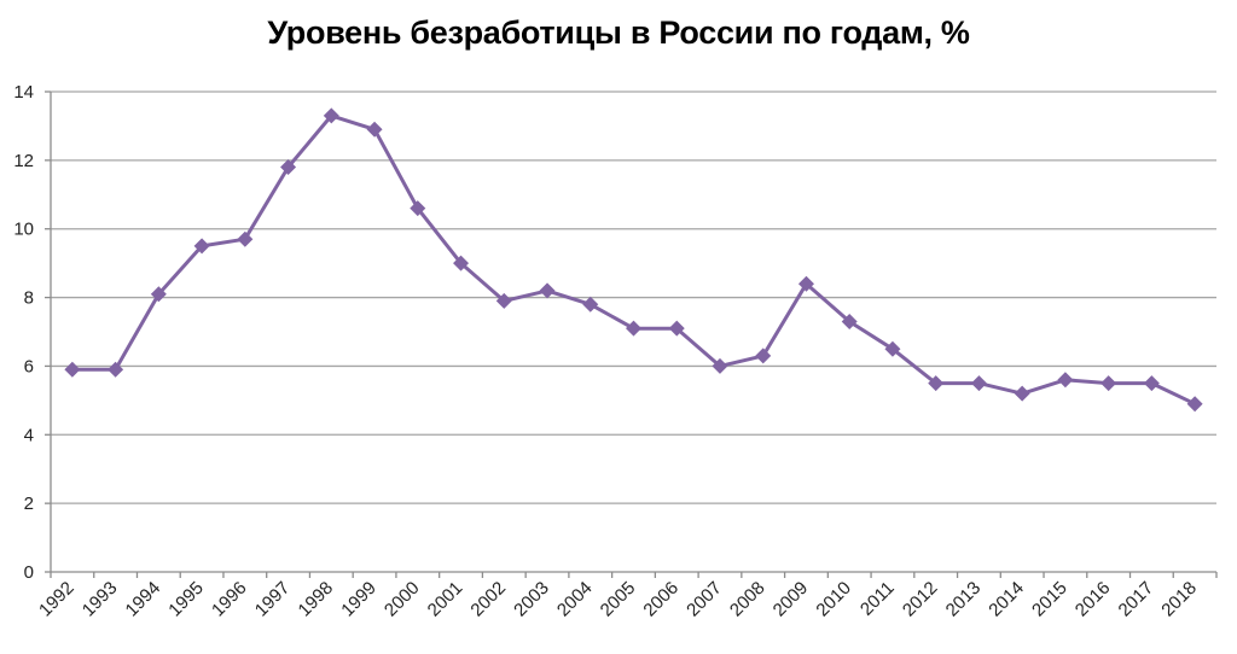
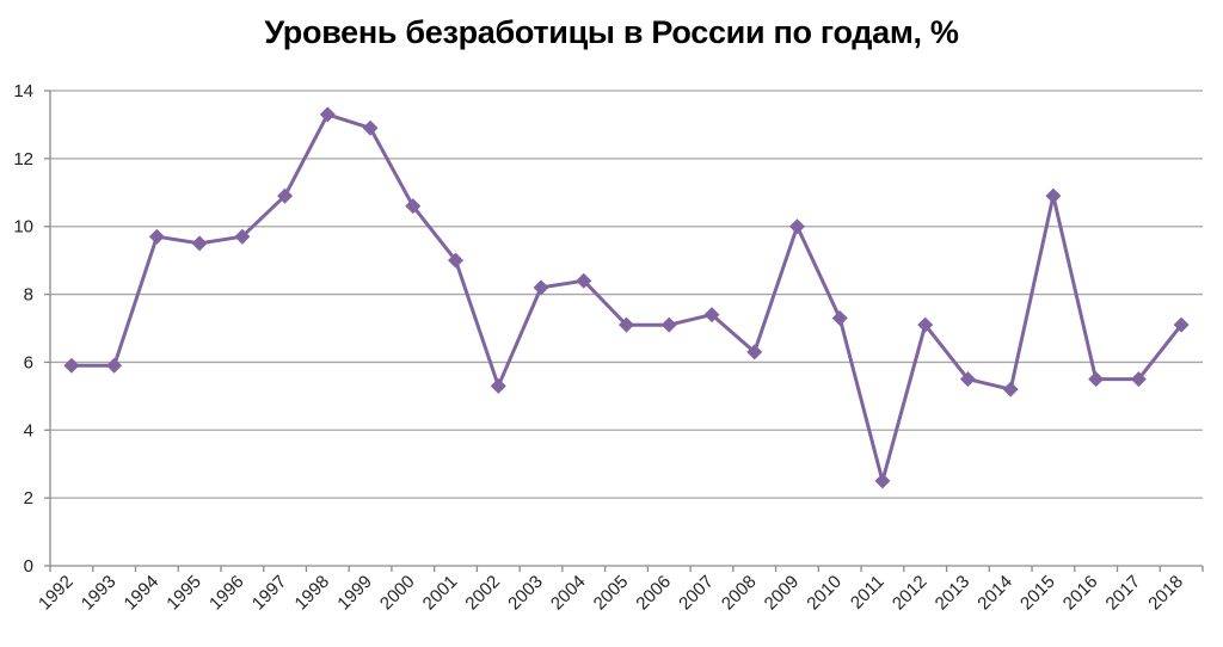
1994: 8.1 -> 9.7
1997: 11.8 -> 10.9
2002: 7.9 -> 5.3
2004: 7.8 -> 8.4
2007: 6.0 -> 7.4
2009: 8.4 -> 10.0
2011: 6.5 -> 2.5
2012: 5.5 -> 7.1
2015: 5.6 -> 10.9
2018: 4.9 -> 7.1
